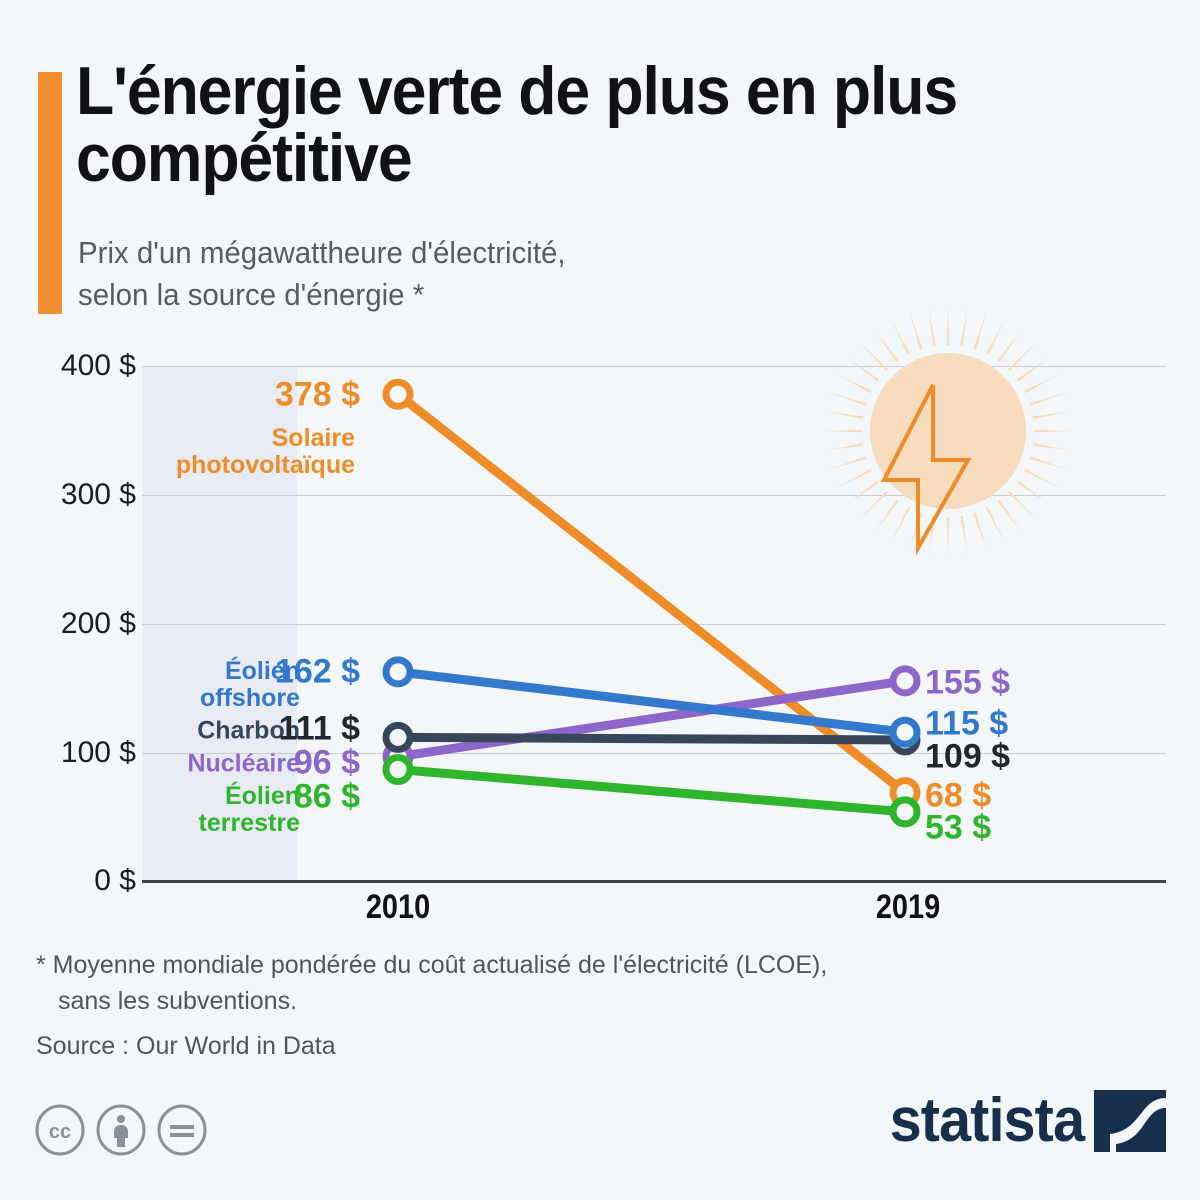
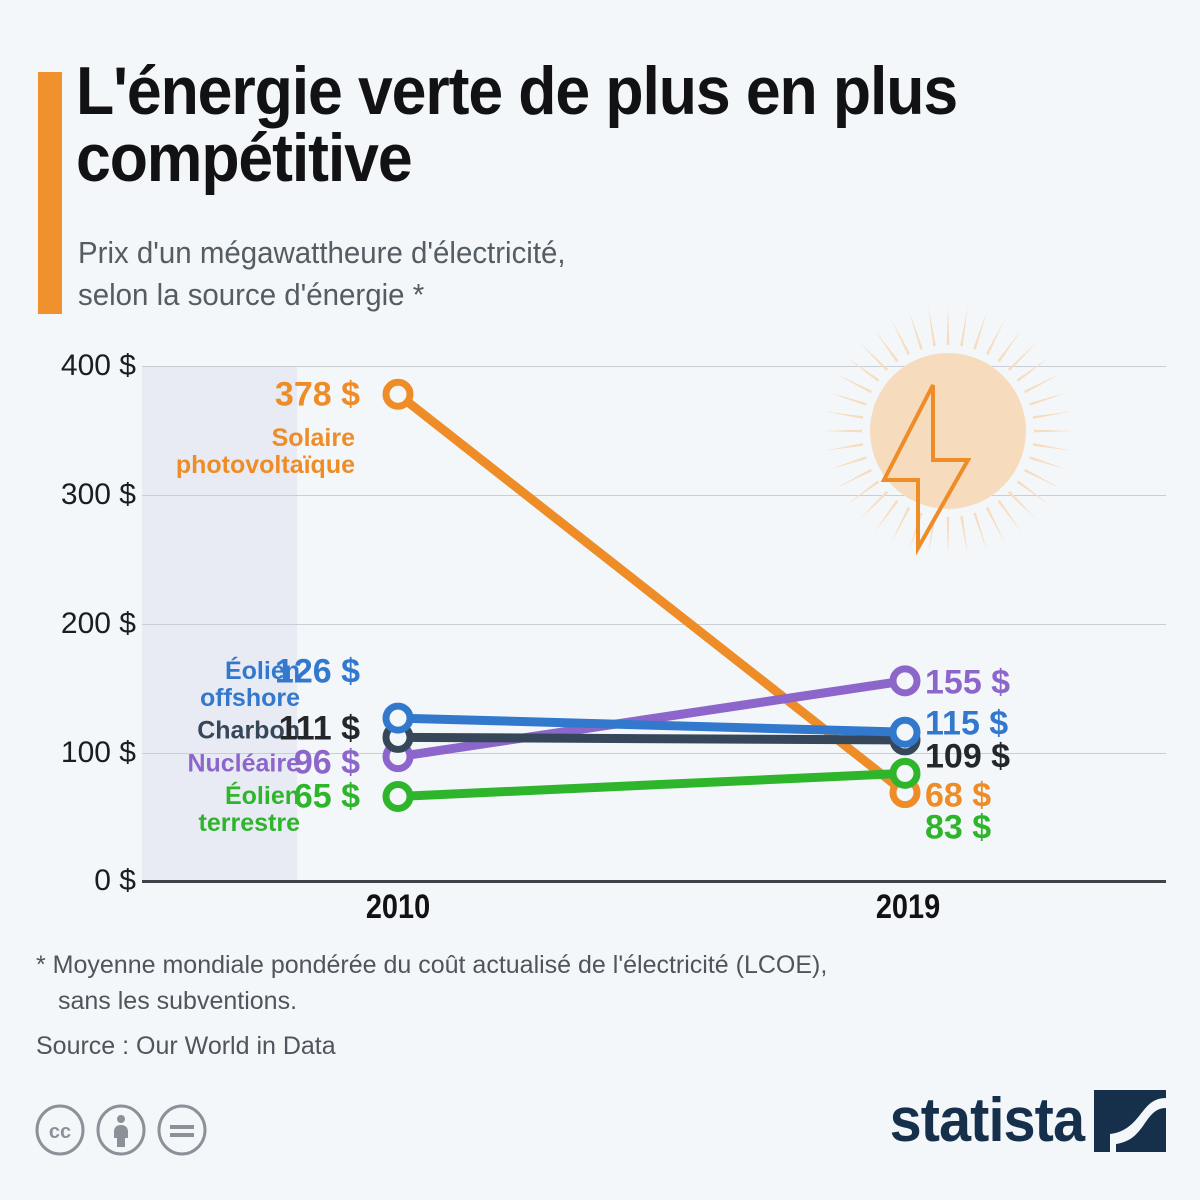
Éolien offshore/2010: 162 -> 126
Éolien terrestre/2010: 86 -> 65
Éolien terrestre/2019: 53 -> 83
